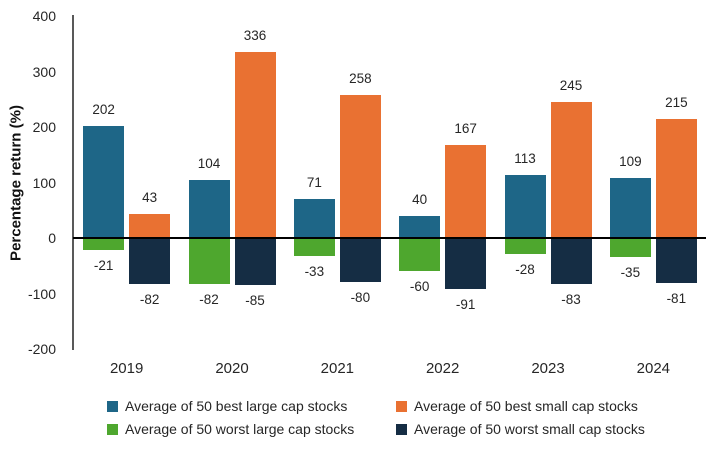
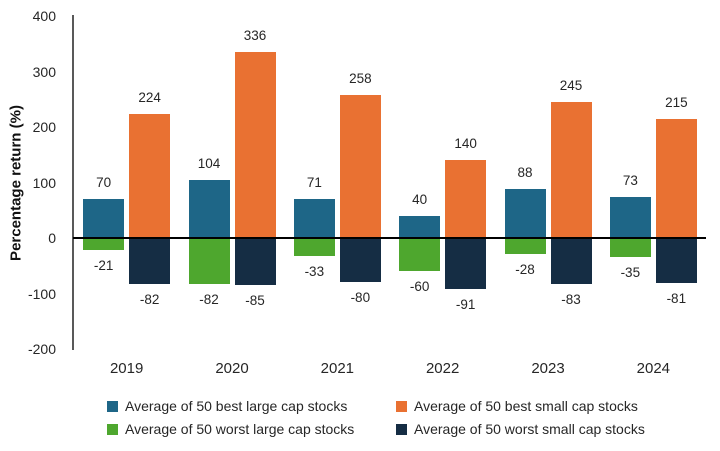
Average of 50 best large cap stocks/2019: 202 -> 70
Average of 50 best small cap stocks/2019: 43 -> 224
Average of 50 best small cap stocks/2022: 167 -> 140
Average of 50 best large cap stocks/2023: 113 -> 88
Average of 50 best large cap stocks/2024: 109 -> 73
